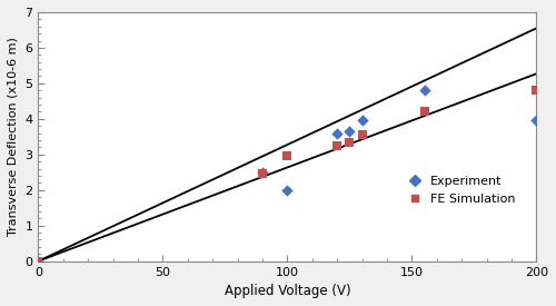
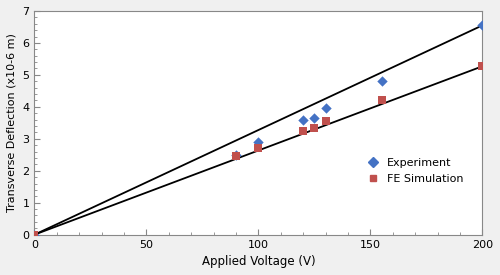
Experiment/100: 2.00 -> 2.90
FE Simulation/100: 2.95 -> 2.72
Experiment/200: 3.95 -> 6.55
FE Simulation/200: 4.80 -> 5.27
